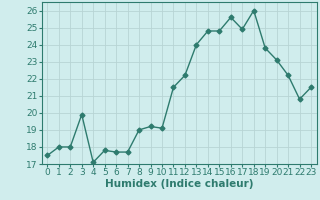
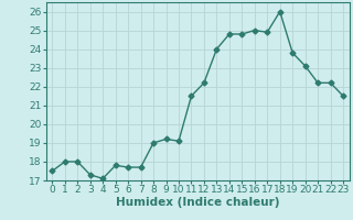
3: 19.9 -> 17.3
16: 25.6 -> 25.0
22: 20.8 -> 22.2
